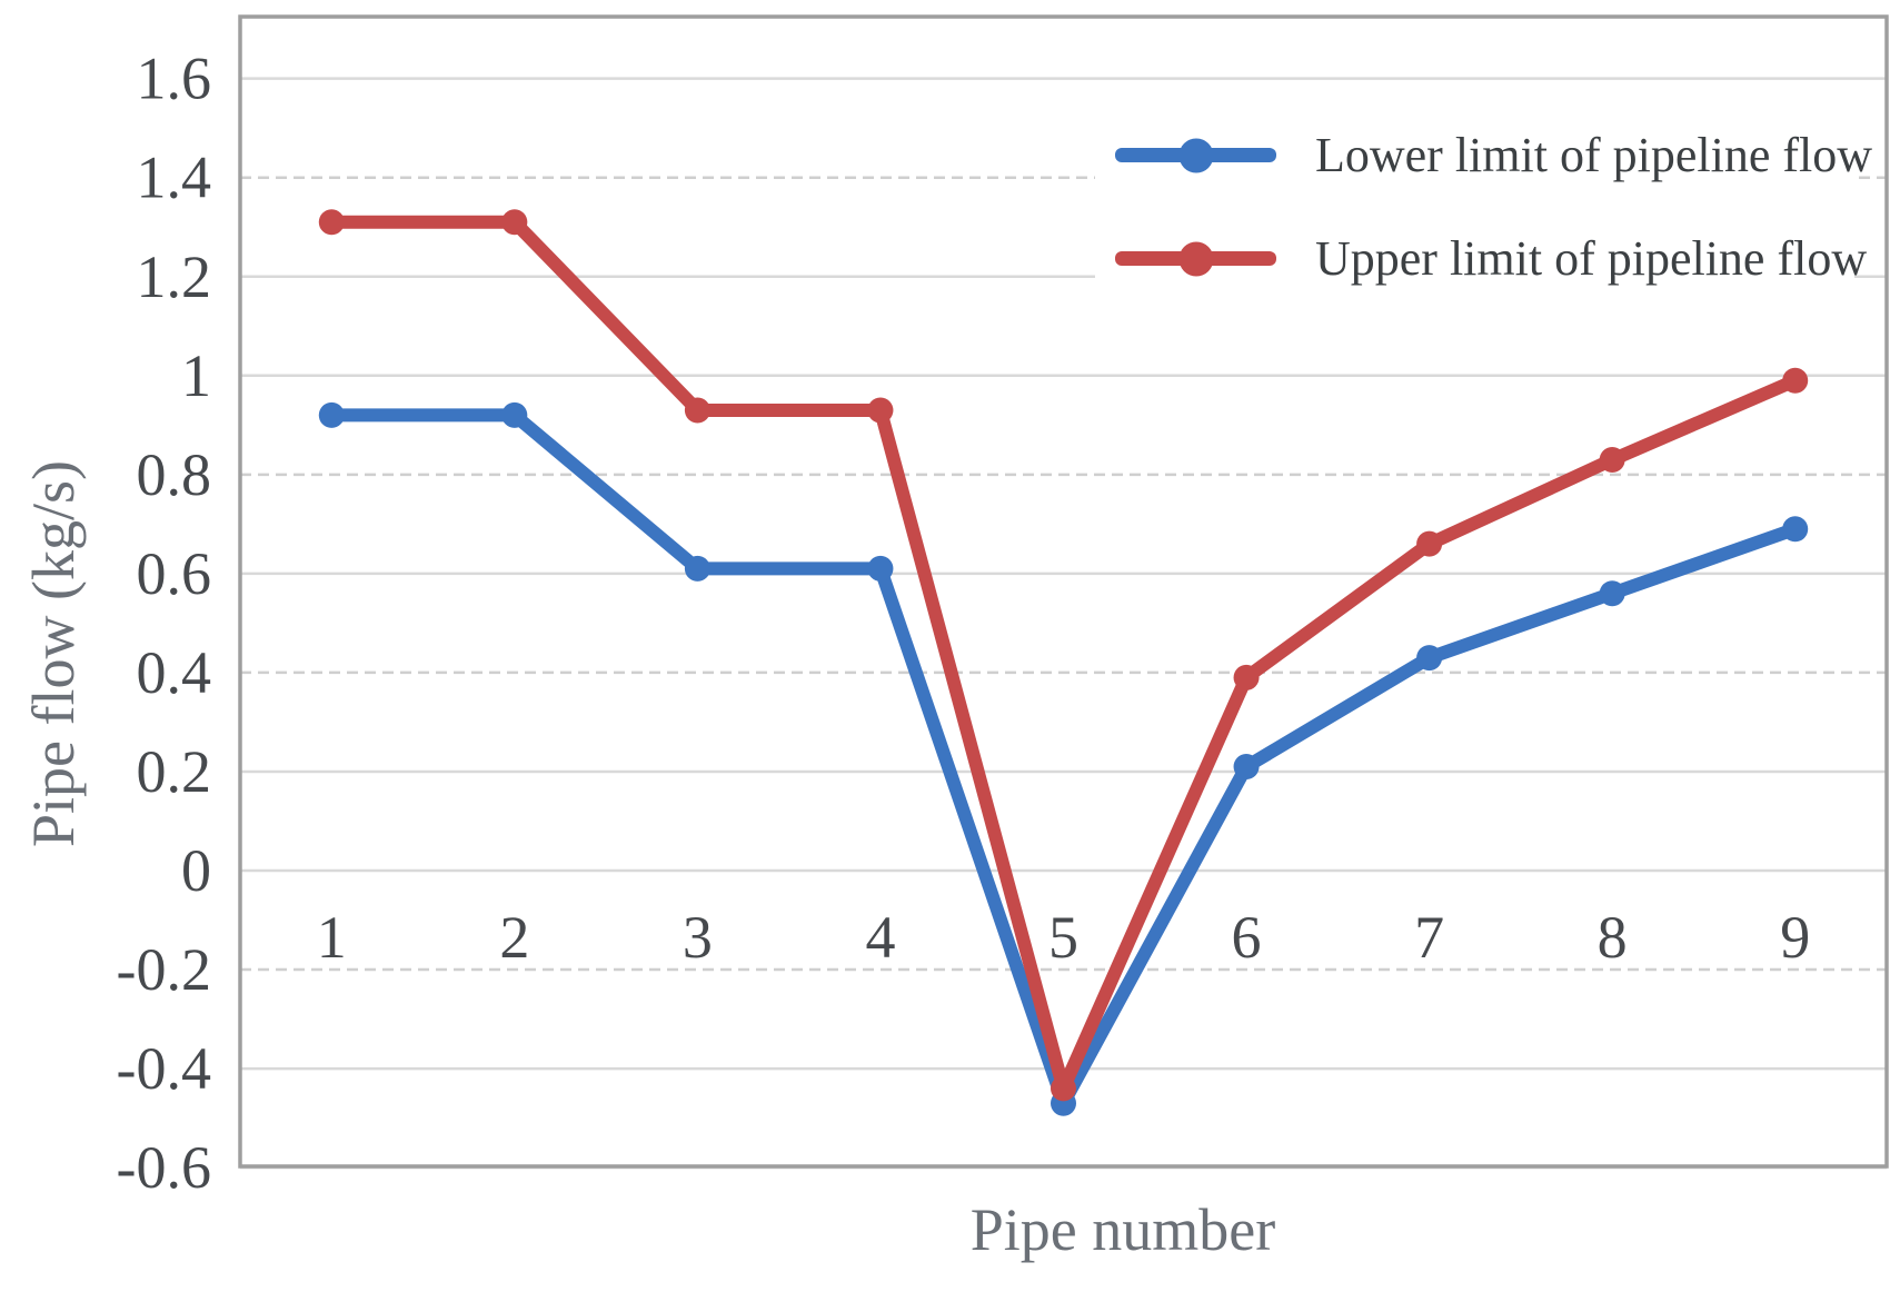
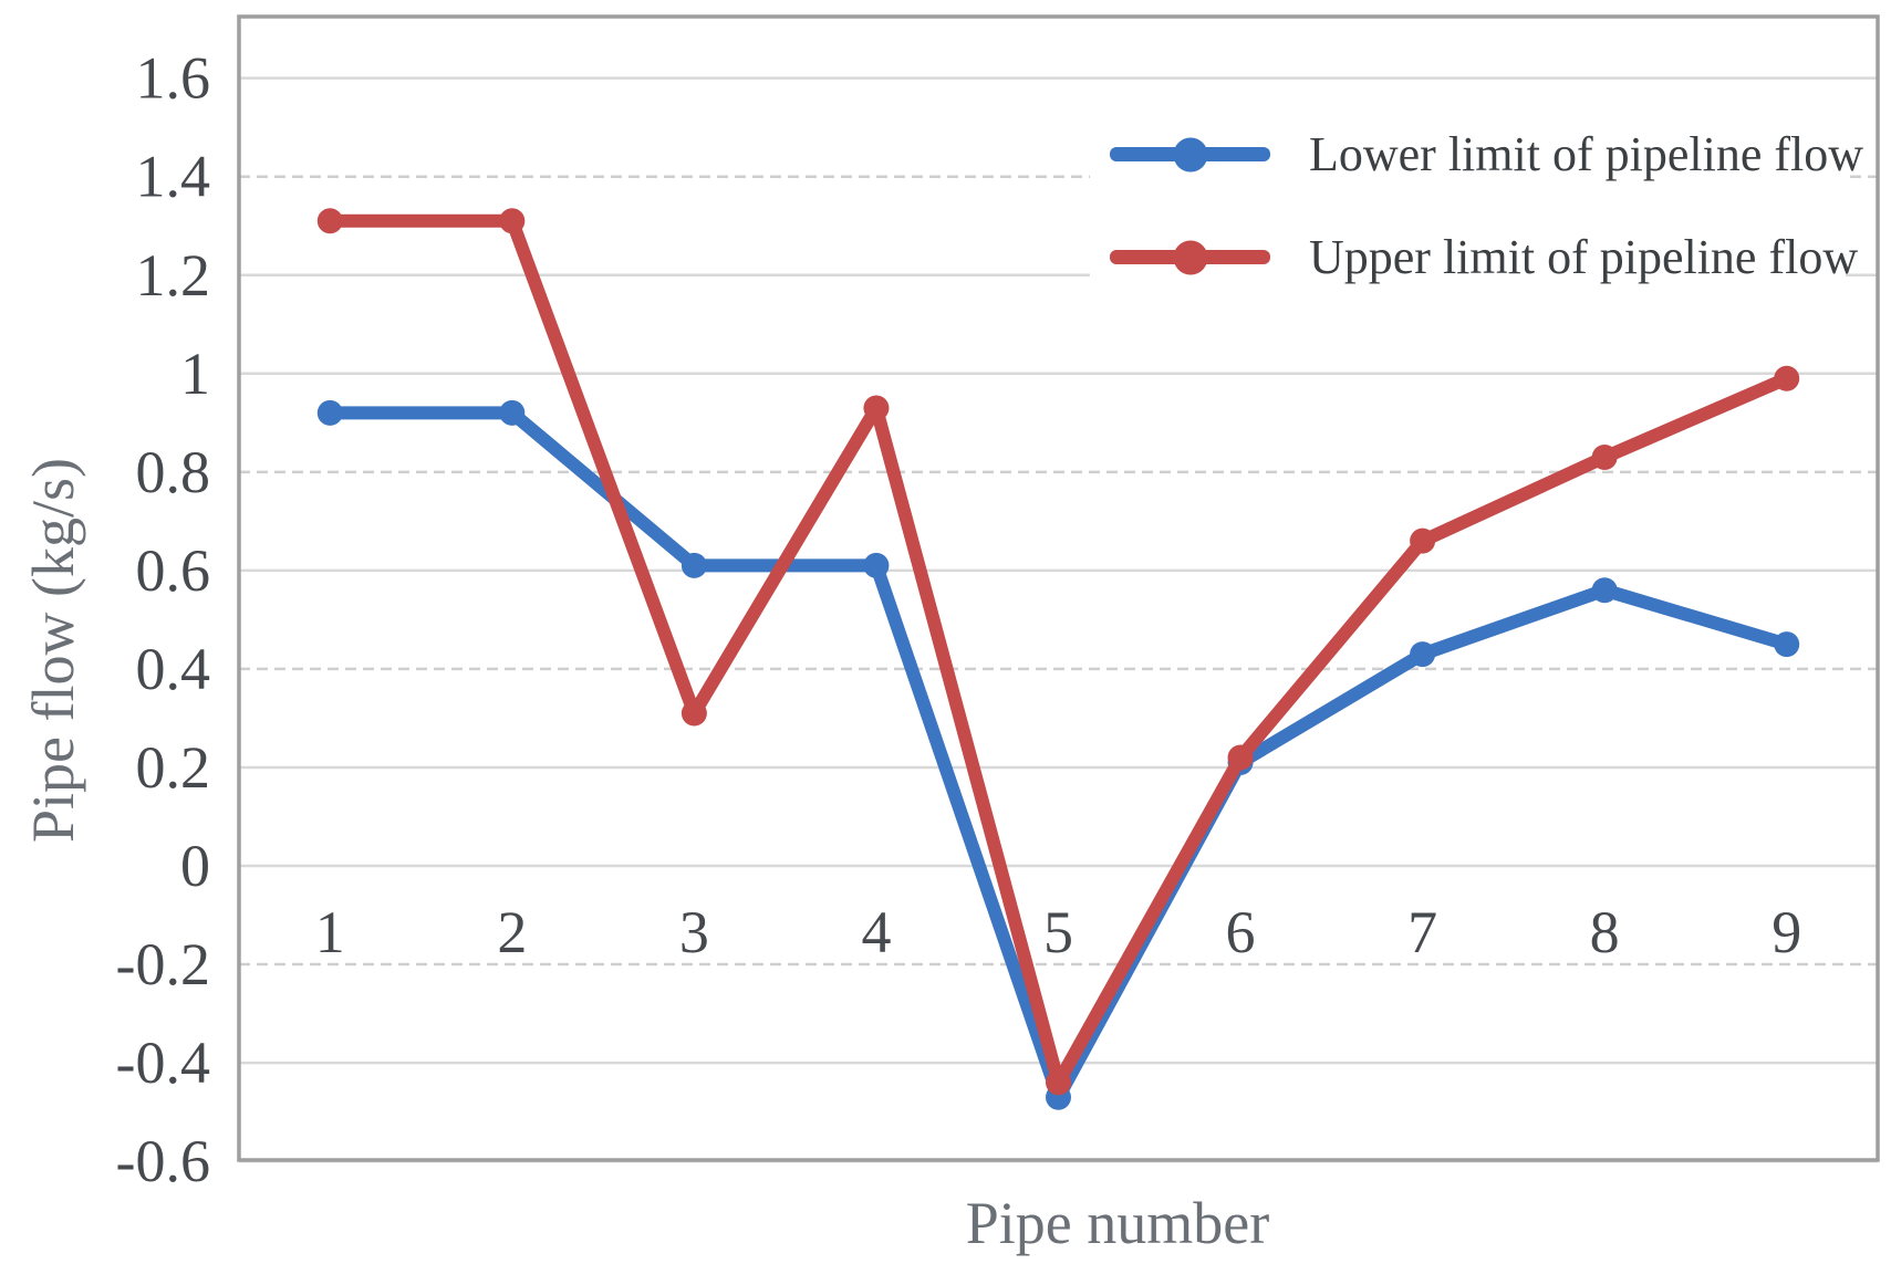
Upper limit of pipeline flow/3: 0.93 -> 0.31
Upper limit of pipeline flow/6: 0.39 -> 0.22
Lower limit of pipeline flow/9: 0.69 -> 0.45
